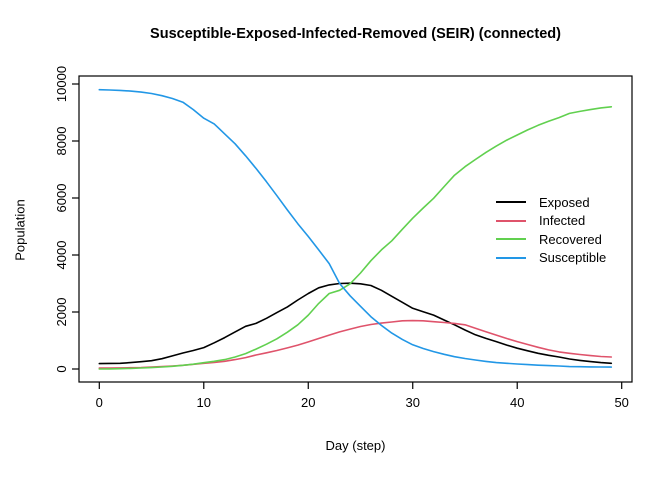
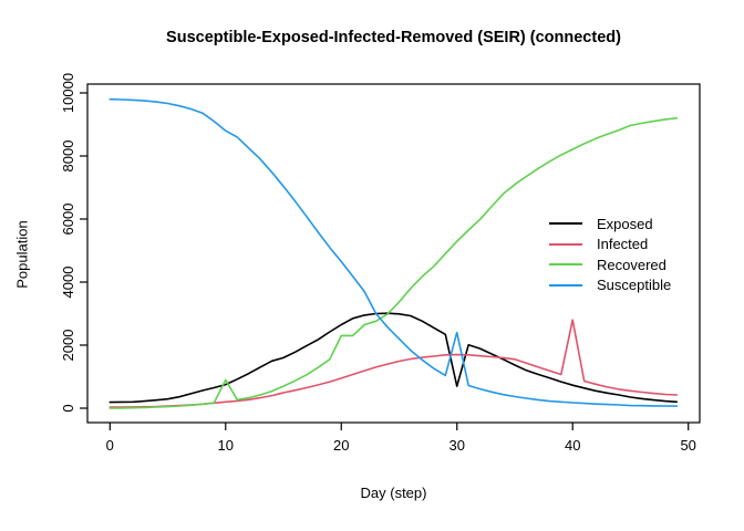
Recovered/10: 200 -> 900
Recovered/20: 1900 -> 2300
Exposed/30: 2100 -> 700
Susceptible/30: 800 -> 2400
Infected/40: 1000 -> 2800
